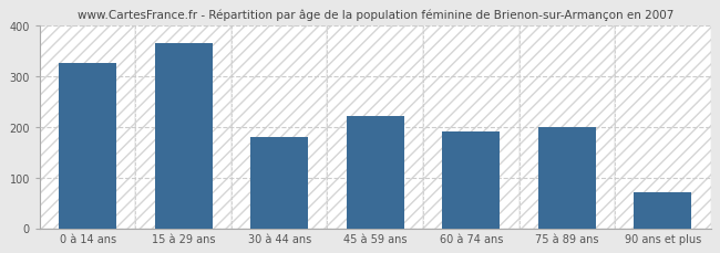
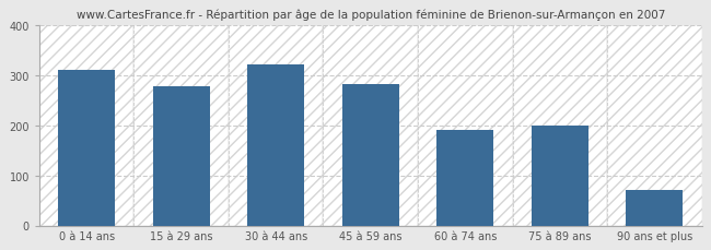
0 à 14 ans: 325 -> 310
15 à 29 ans: 365 -> 278
30 à 44 ans: 180 -> 322
45 à 59 ans: 220 -> 282
